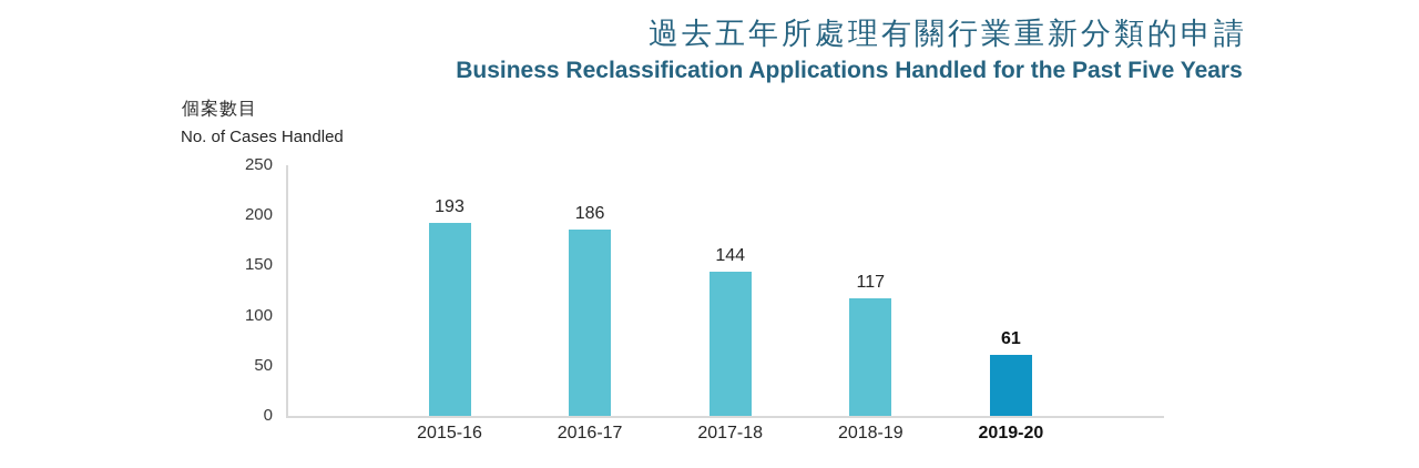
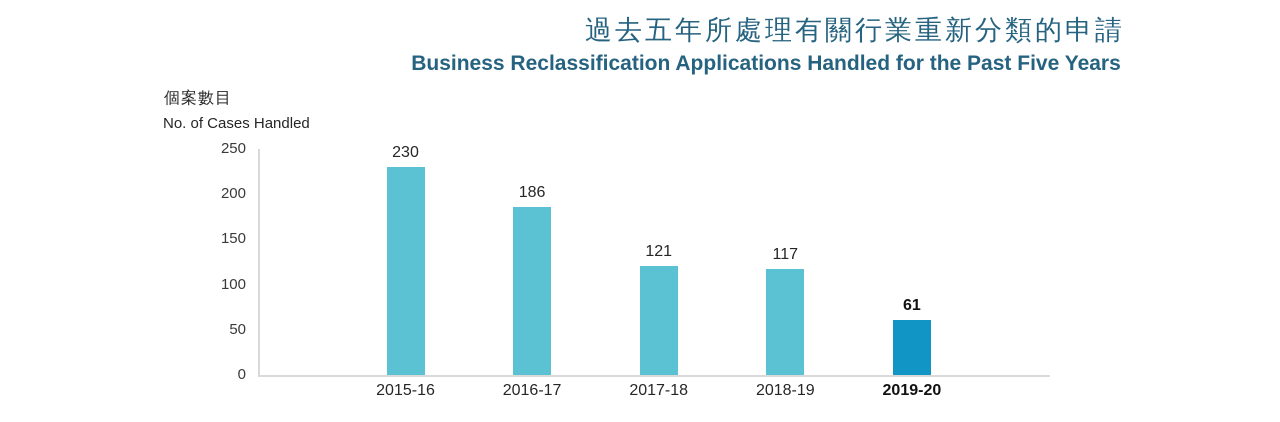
2015-16: 193 -> 230
2017-18: 144 -> 121
